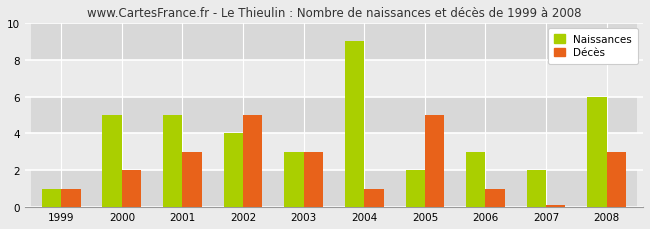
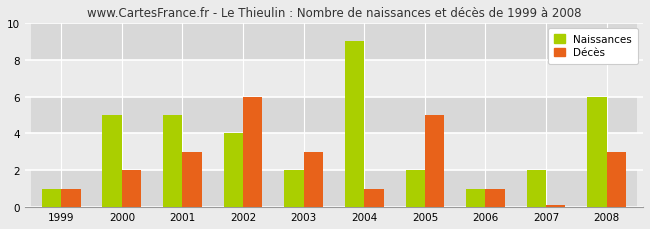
Décès/2002: 5.0 -> 6.0
Naissances/2003: 3 -> 2
Naissances/2006: 3 -> 1
